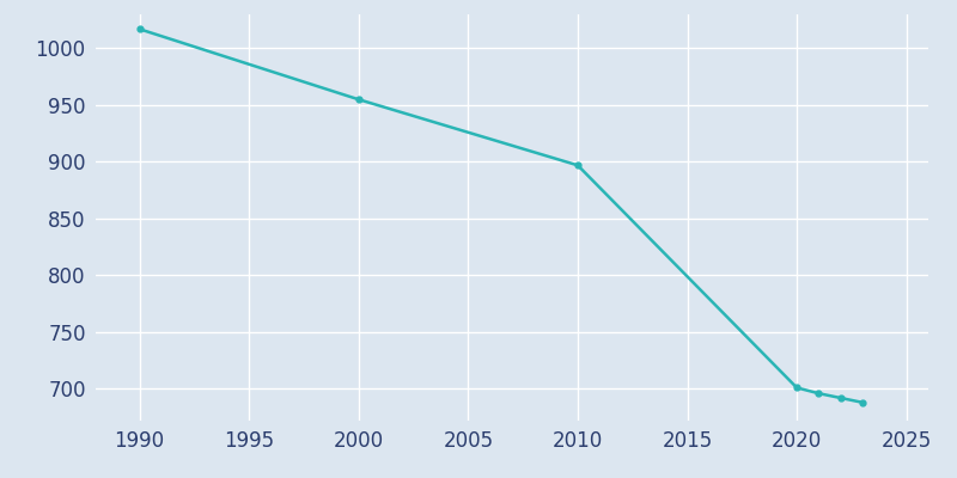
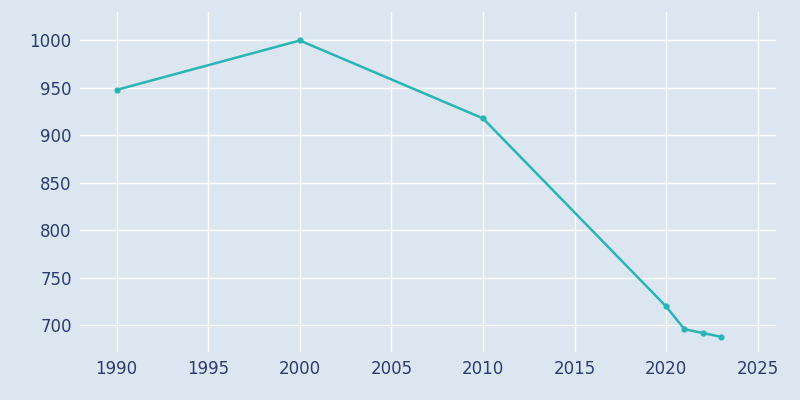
1990: 1017 -> 948
2000: 955 -> 1000
2010: 897 -> 918
2020: 701 -> 720
